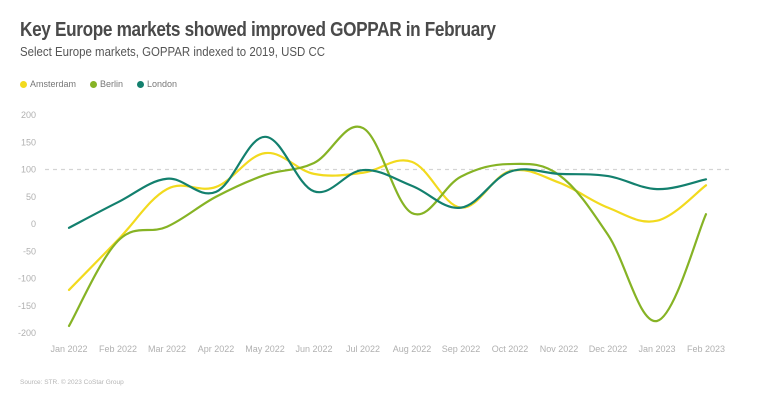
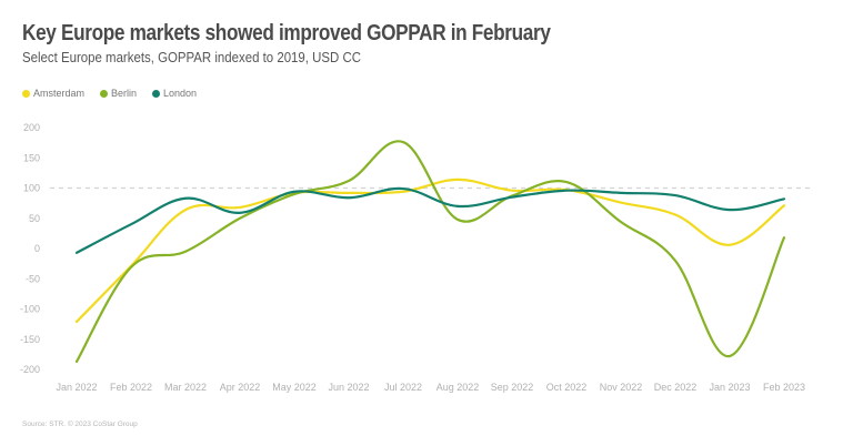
Amsterdam/May 2022: 130 -> 90
London/May 2022: 160 -> 90
London/Jun 2022: 60 -> 80
Berlin/Aug 2022: 20 -> 50
Amsterdam/Sep 2022: 30 -> 100
London/Sep 2022: 30 -> 80
Berlin/Nov 2022: 90 -> 40
Amsterdam/Dec 2022: 30 -> 60
